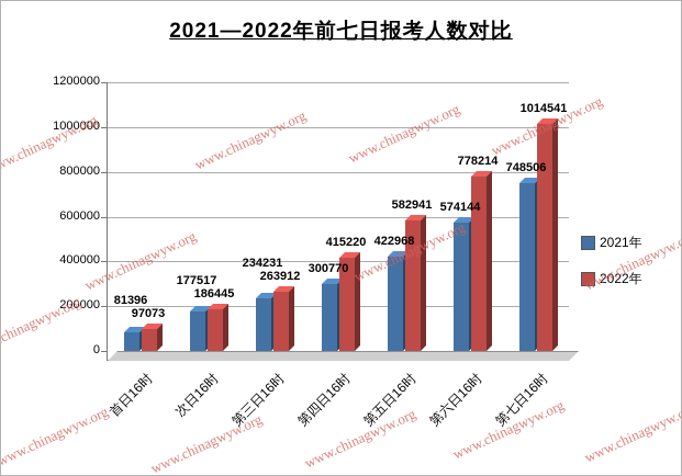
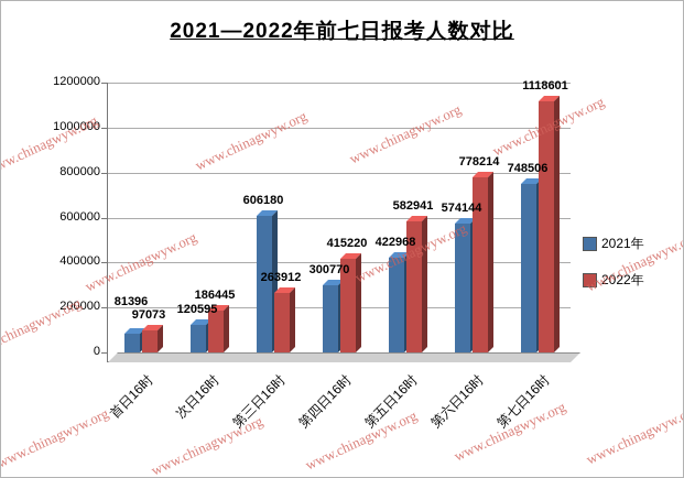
2021年/次日16时: 177517 -> 120595
2021年/第三日16时: 234231 -> 606180
2022年/第七日16时: 1014541 -> 1118601
